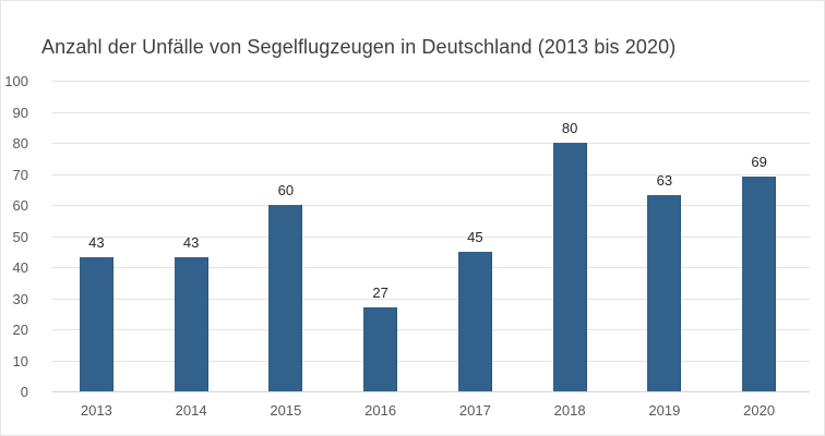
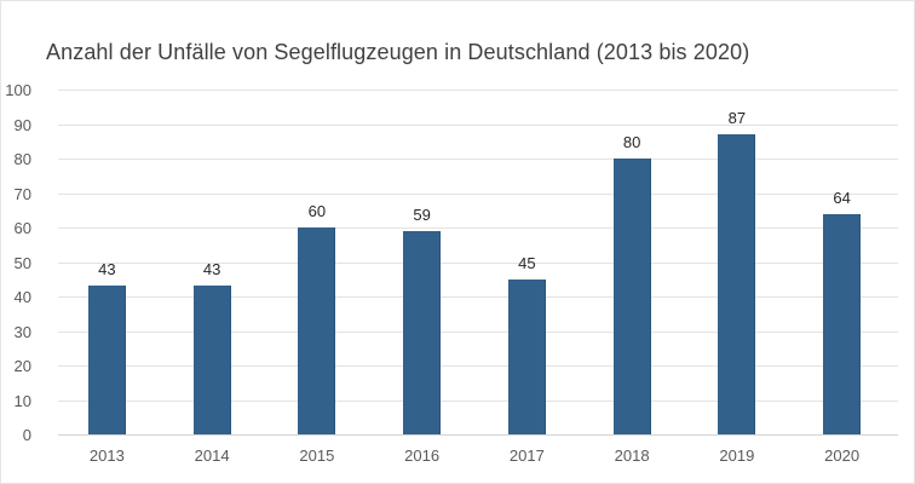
2016: 27 -> 59
2019: 63 -> 87
2020: 69 -> 64
